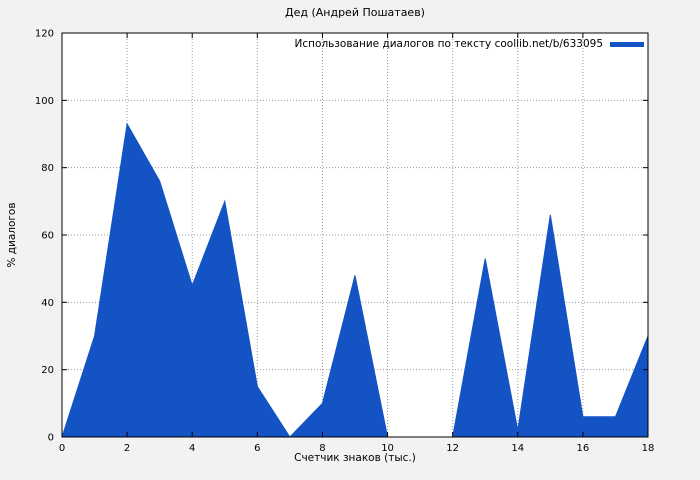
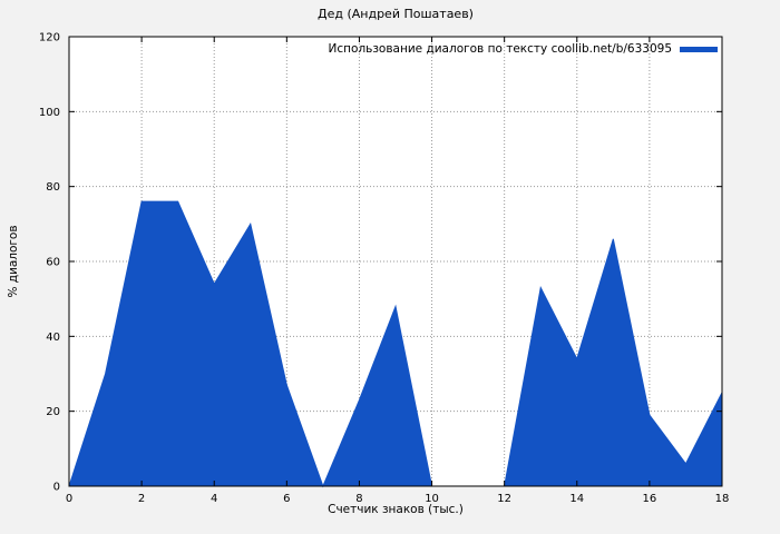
2: 93 -> 76
4: 45 -> 54
6: 15 -> 27
8: 10 -> 23
14: 2 -> 34
16: 6 -> 19
18: 30 -> 25
